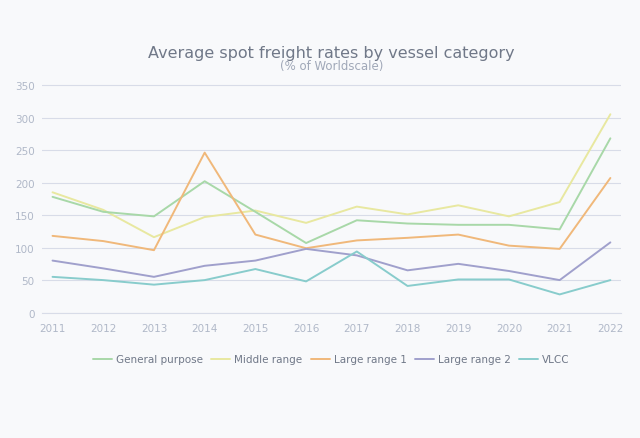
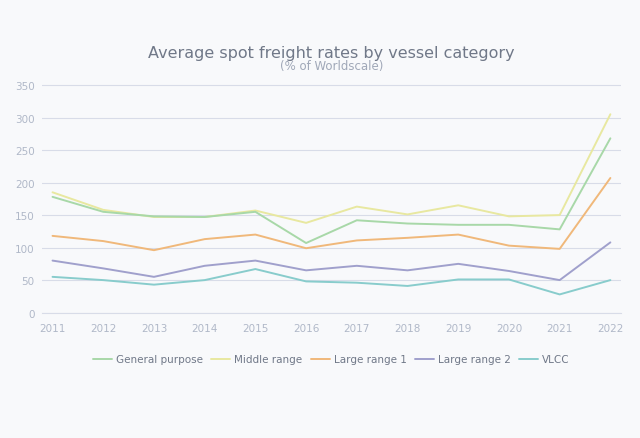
Middle range/2013: 116 -> 147
General purpose/2014: 202 -> 147
Large range 1/2014: 246 -> 113
Large range 2/2016: 98 -> 65
Large range 2/2017: 88 -> 72
VLCC/2017: 94 -> 46
Middle range/2021: 170 -> 150
